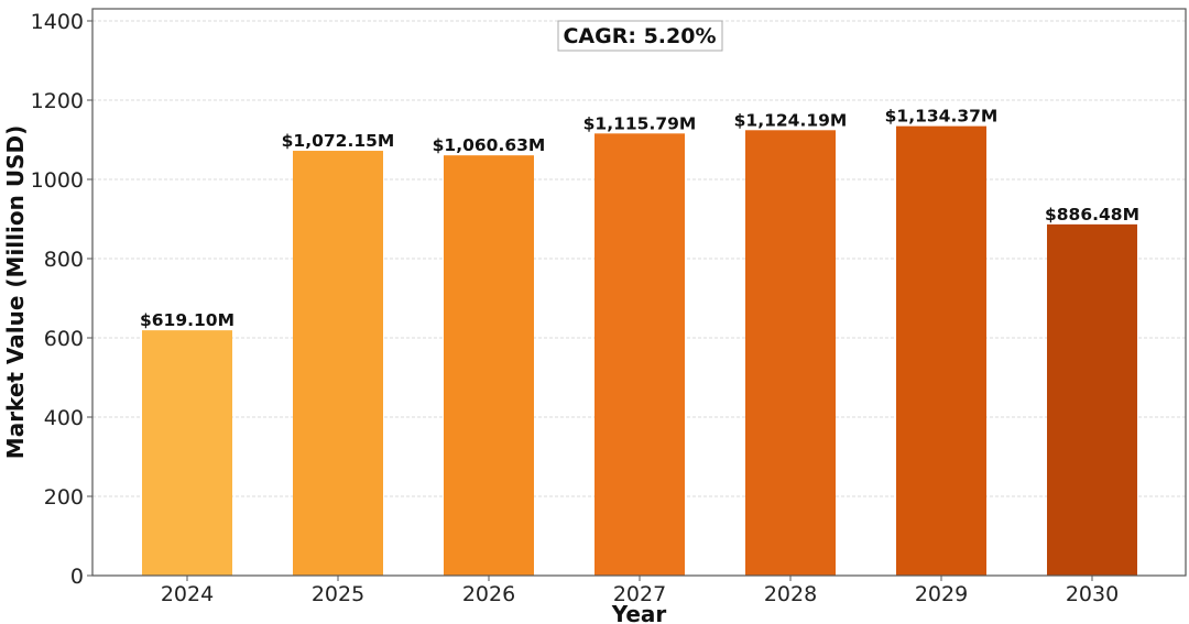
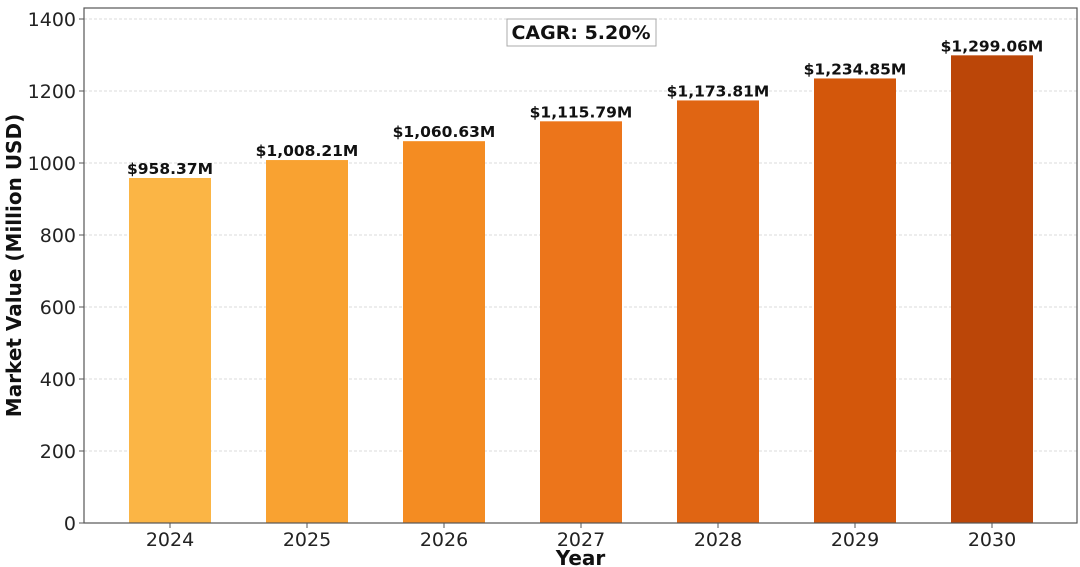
2024: $619.10M -> $958.37M
2025: $1,072.15M -> $1,008.21M
2028: $1,124.19M -> $1,173.81M
2029: $1,134.37M -> $1,234.85M
2030: $886.48M -> $1,299.06M
